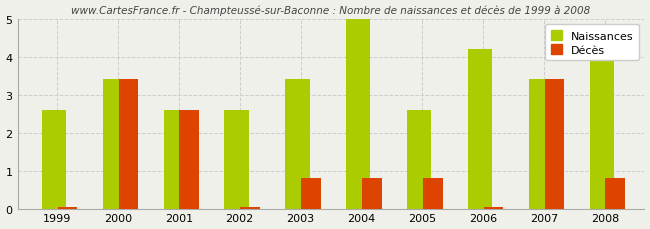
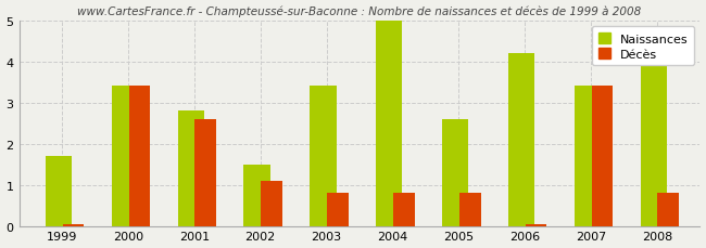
Naissances/1999: 2.6 -> 1.7
Naissances/2001: 2.6 -> 2.8
Naissances/2002: 2.6 -> 1.5
Décès/2002: 0.05 -> 1.10
